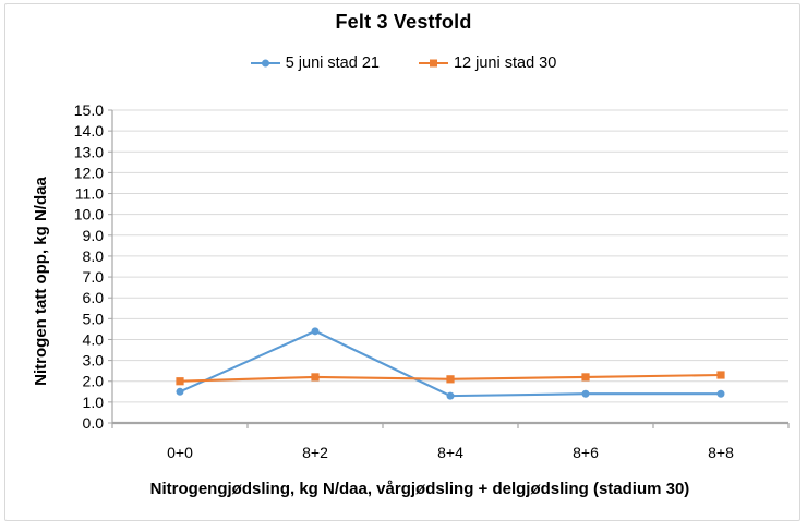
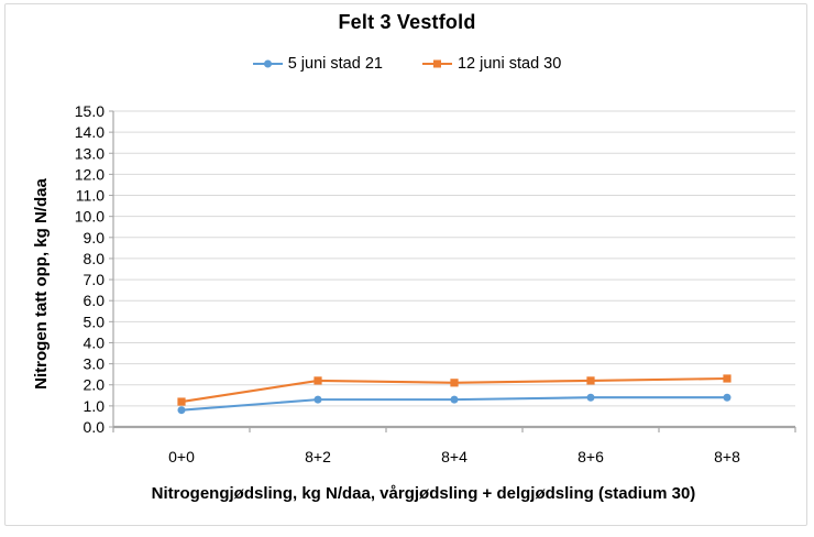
5 juni stad 21/0+0: 1.5 -> 0.8
12 juni stad 30/0+0: 2.0 -> 1.2
5 juni stad 21/8+2: 4.4 -> 1.3
